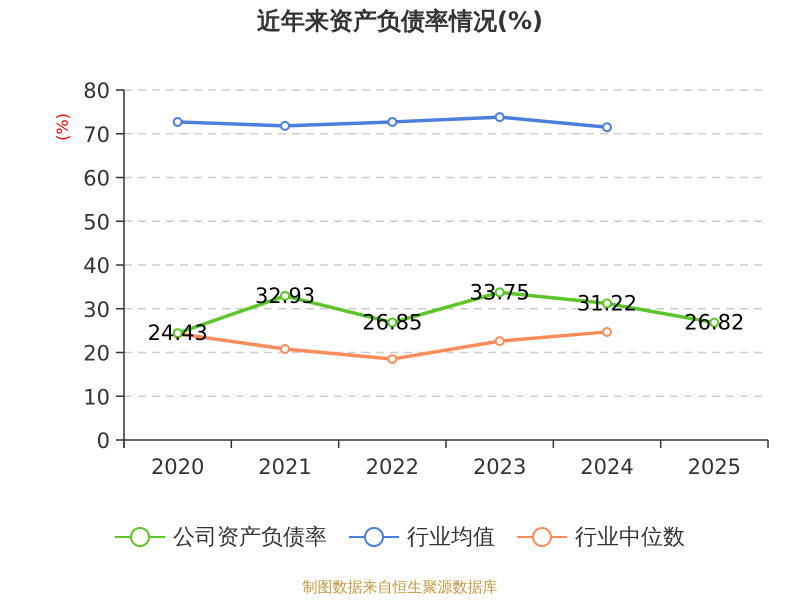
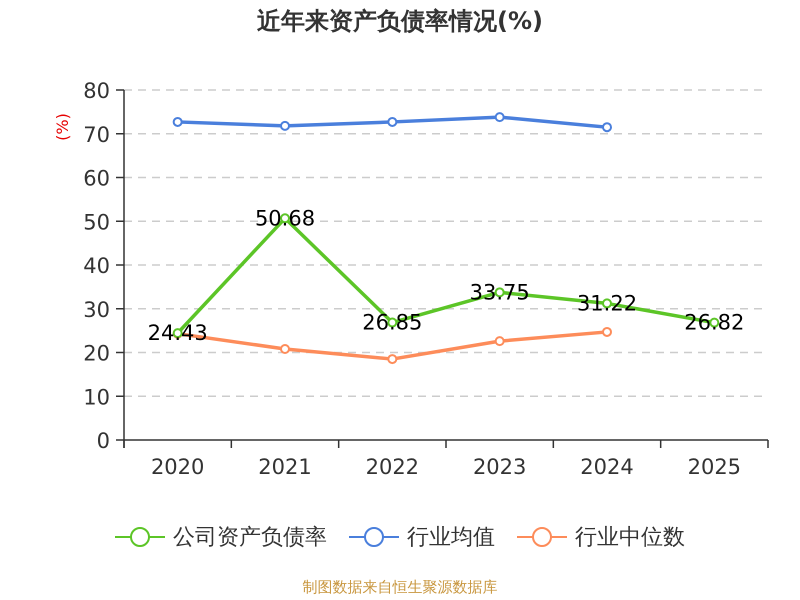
公司资产负债率/2021: 32.93 -> 50.68
